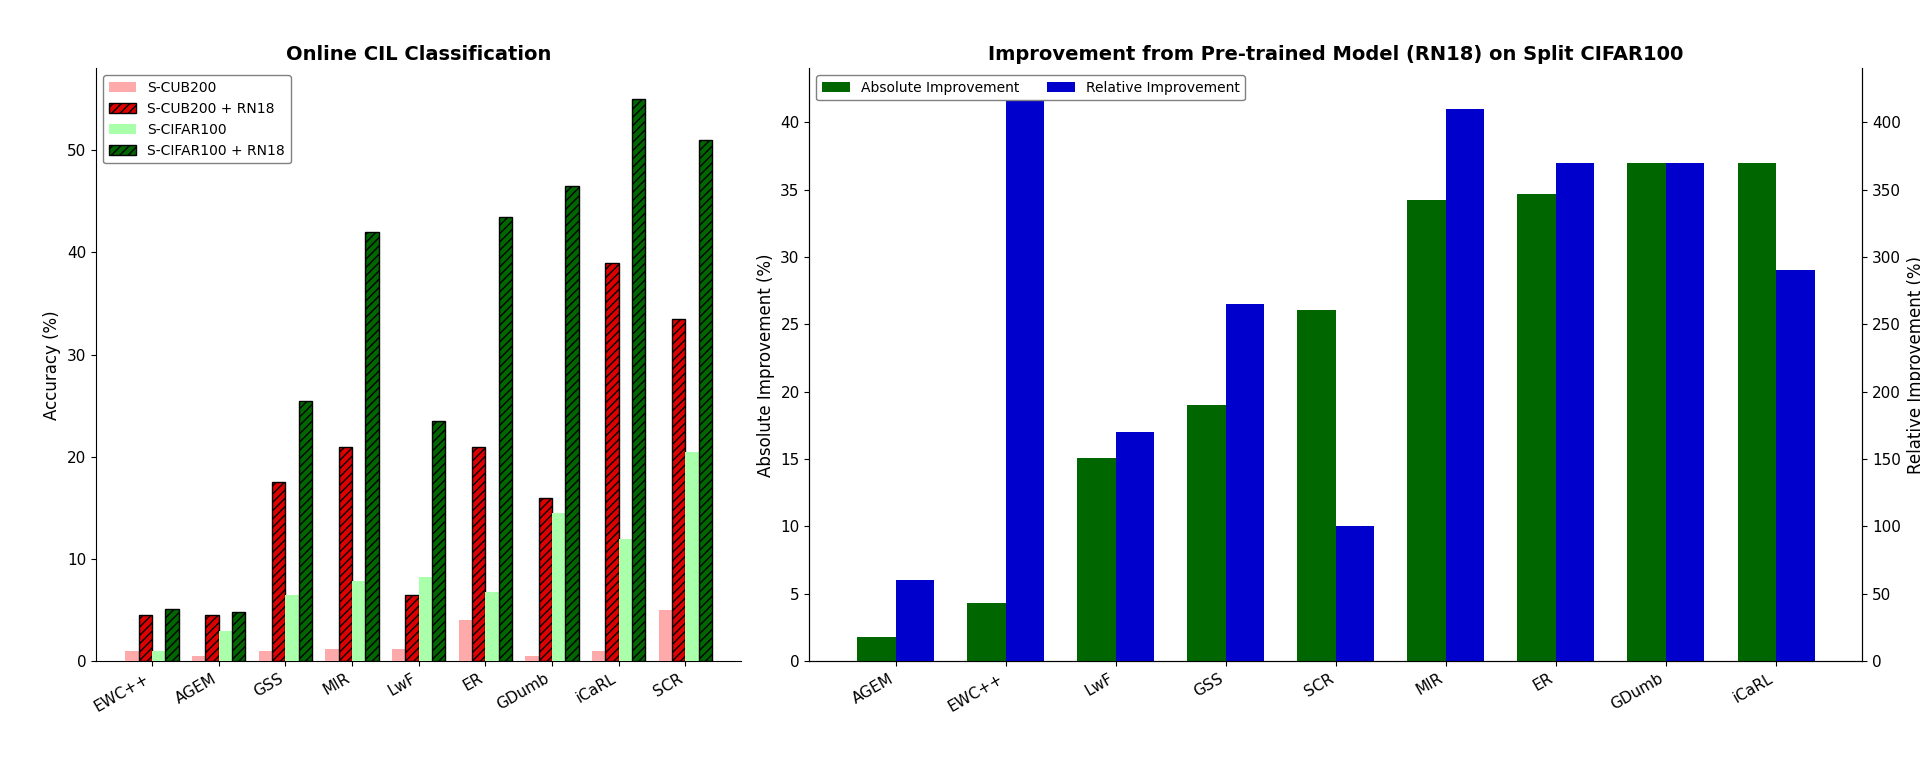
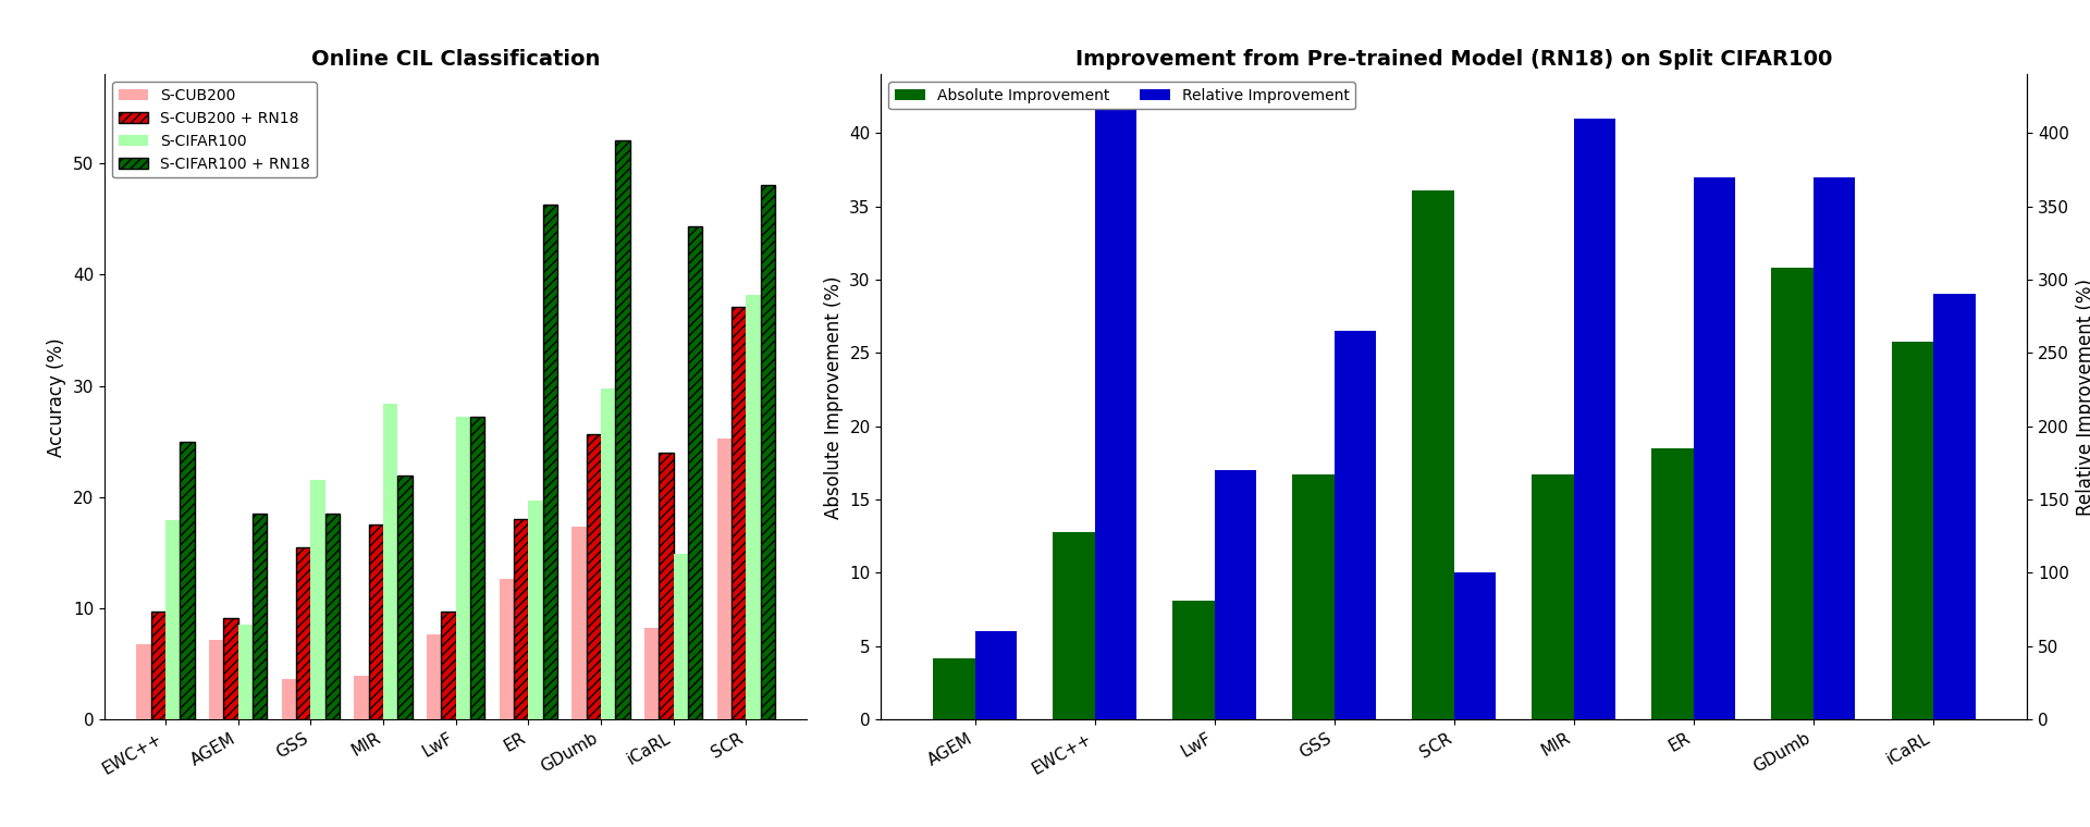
Online CIL Classification/S-CUB200/EWC++: 1.0 -> 6.8
Online CIL Classification/S-CUB200 + RN18/EWC++: 4.5 -> 9.7
Online CIL Classification/S-CIFAR100/EWC++: 1.0 -> 17.9
Online CIL Classification/S-CIFAR100 + RN18/EWC++: 5.1 -> 25.0
Online CIL Classification/S-CUB200/AGEM: 0.5 -> 7.2
Online CIL Classification/S-CUB200 + RN18/AGEM: 4.5 -> 9.1
Online CIL Classification/S-CIFAR100/AGEM: 3.0 -> 8.5
Online CIL Classification/S-CIFAR100 + RN18/AGEM: 4.8 -> 18.5
Online CIL Classification/S-CUB200/GSS: 1.0 -> 3.6
Online CIL Classification/S-CUB200 + RN18/GSS: 17.5 -> 15.5
Online CIL Classification/S-CIFAR100/GSS: 6.5 -> 21.5
Online CIL Classification/S-CIFAR100 + RN18/GSS: 25.5 -> 18.5
Online CIL Classification/S-CUB200/MIR: 1.2 -> 3.9
Online CIL Classification/S-CUB200 + RN18/MIR: 21.0 -> 17.5
Online CIL Classification/S-CIFAR100/MIR: 7.8 -> 28.4
Online CIL Classification/S-CIFAR100 + RN18/MIR: 42.0 -> 21.9
Online CIL Classification/S-CUB200/LwF: 1.2 -> 7.7
Online CIL Classification/S-CUB200 + RN18/LwF: 6.5 -> 9.7
Online CIL Classification/S-CIFAR100/LwF: 8.2 -> 27.2
Online CIL Classification/S-CIFAR100 + RN18/LwF: 23.5 -> 27.2
Online CIL Classification/S-CUB200/ER: 4.0 -> 12.6
Online CIL Classification/S-CUB200 + RN18/ER: 21.0 -> 18.0
Online CIL Classification/S-CIFAR100/ER: 6.8 -> 19.7
Online CIL Classification/S-CIFAR100 + RN18/ER: 43.5 -> 46.3
Online CIL Classification/S-CUB200/GDumb: 0.5 -> 17.3
Online CIL Classification/S-CUB200 + RN18/GDumb: 16.0 -> 25.7
Online CIL Classification/S-CIFAR100/GDumb: 14.5 -> 29.8
Online CIL Classification/S-CIFAR100 + RN18/GDumb: 46.5 -> 52.1
Online CIL Classification/S-CUB200/iCaRL: 1.0 -> 8.2
Online CIL Classification/S-CUB200 + RN18/iCaRL: 39.0 -> 24.0
Online CIL Classification/S-CIFAR100/iCaRL: 12.0 -> 14.9
Online CIL Classification/S-CIFAR100 + RN18/iCaRL: 55.0 -> 44.3
Online CIL Classification/S-CUB200/SCR: 5.0 -> 25.3
Online CIL Classification/S-CUB200 + RN18/SCR: 33.5 -> 37.1
Online CIL Classification/S-CIFAR100/SCR: 20.5 -> 38.2
Online CIL Classification/S-CIFAR100 + RN18/SCR: 51.0 -> 48.1
Improvement from Pre-trained Model (RN18) on Split CIFAR100/Absolute Improvement/AGEM: 1.8 -> 4.2
Improvement from Pre-trained Model (RN18) on Split CIFAR100/Absolute Improvement/EWC++: 4.3 -> 12.8
Improvement from Pre-trained Model (RN18) on Split CIFAR100/Absolute Improvement/LwF: 15.1 -> 8.1
Improvement from Pre-trained Model (RN18) on Split CIFAR100/Absolute Improvement/GSS: 19.0 -> 16.7
Improvement from Pre-trained Model (RN18) on Split CIFAR100/Absolute Improvement/SCR: 26.1 -> 36.1
Improvement from Pre-trained Model (RN18) on Split CIFAR100/Absolute Improvement/MIR: 34.2 -> 16.7
Improvement from Pre-trained Model (RN18) on Split CIFAR100/Absolute Improvement/ER: 34.7 -> 18.5
Improvement from Pre-trained Model (RN18) on Split CIFAR100/Absolute Improvement/GDumb: 37.0 -> 30.8
Improvement from Pre-trained Model (RN18) on Split CIFAR100/Absolute Improvement/iCaRL: 37.0 -> 25.8
